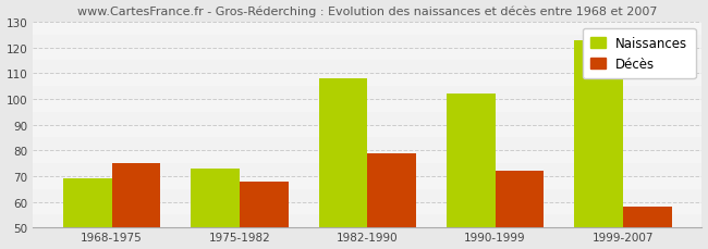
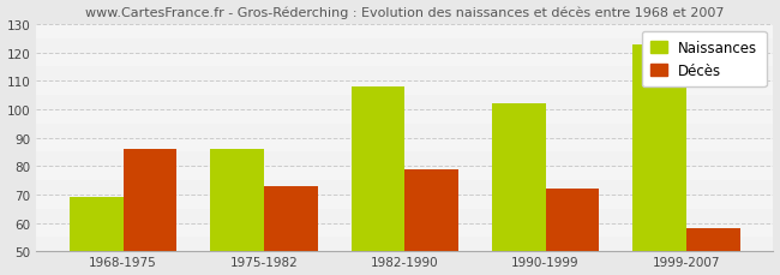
Décès/1968-1975: 75 -> 86
Naissances/1975-1982: 73 -> 86
Décès/1975-1982: 68 -> 73
